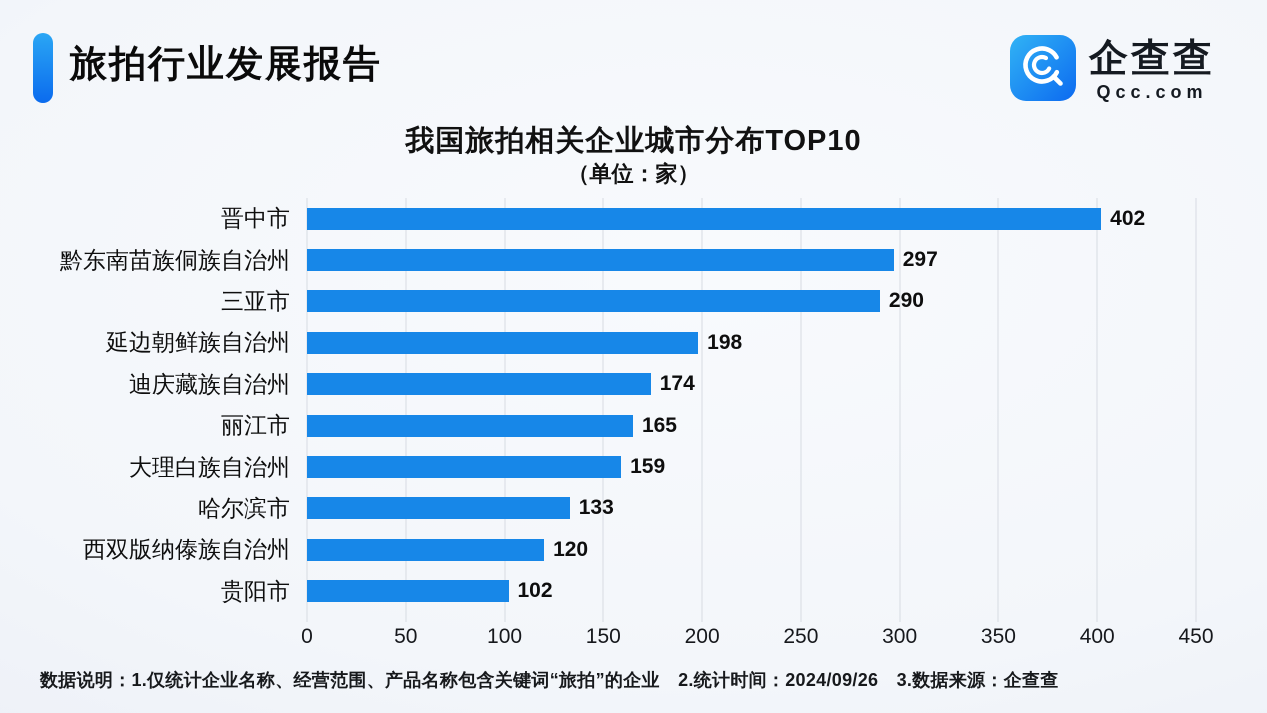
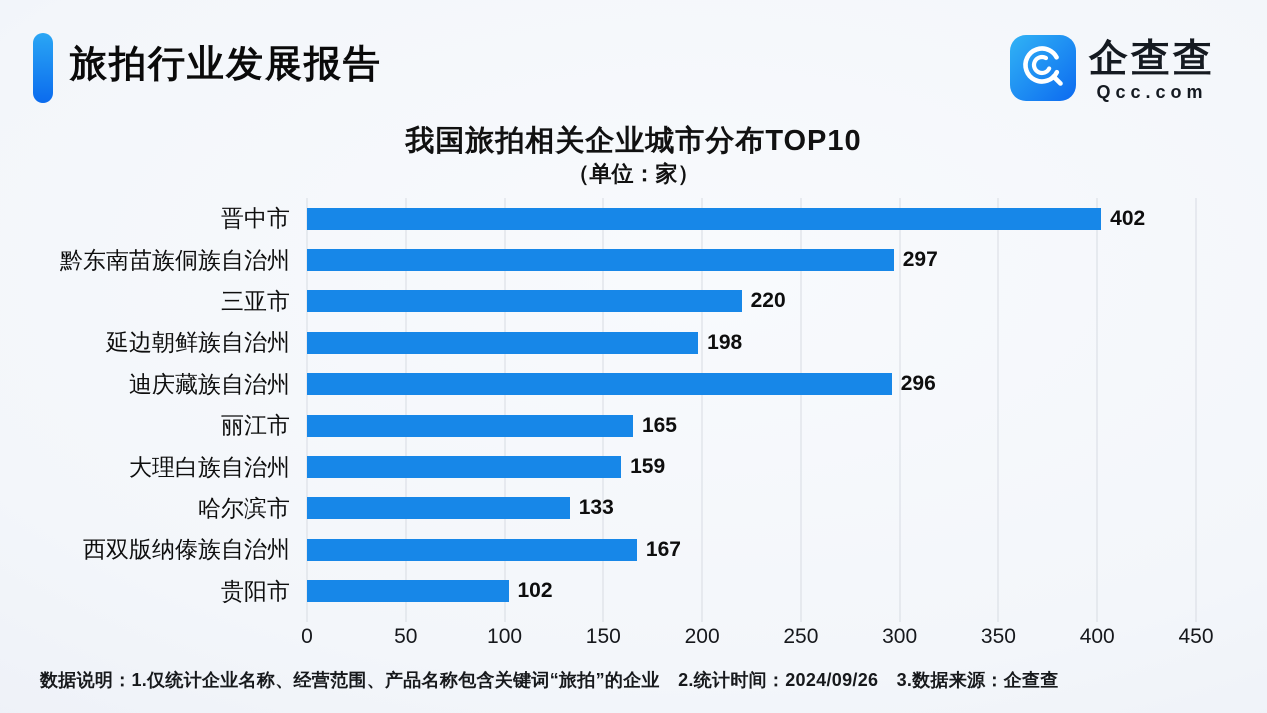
三亚市: 290 -> 220
迪庆藏族自治州: 174 -> 296
西双版纳傣族自治州: 120 -> 167
